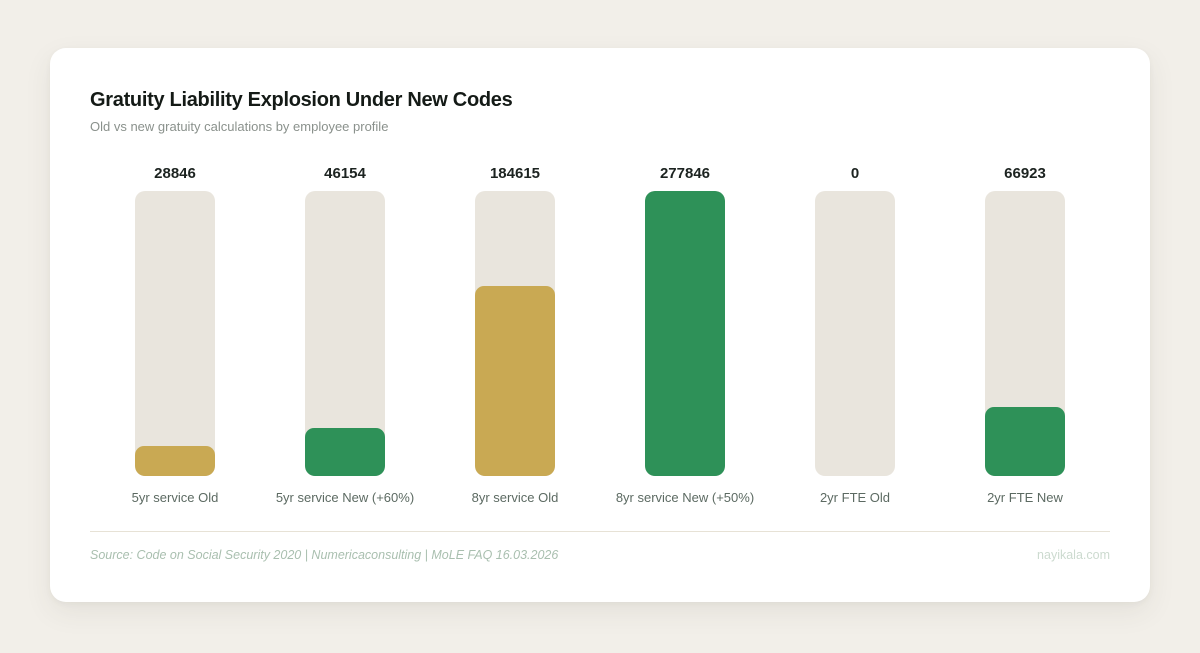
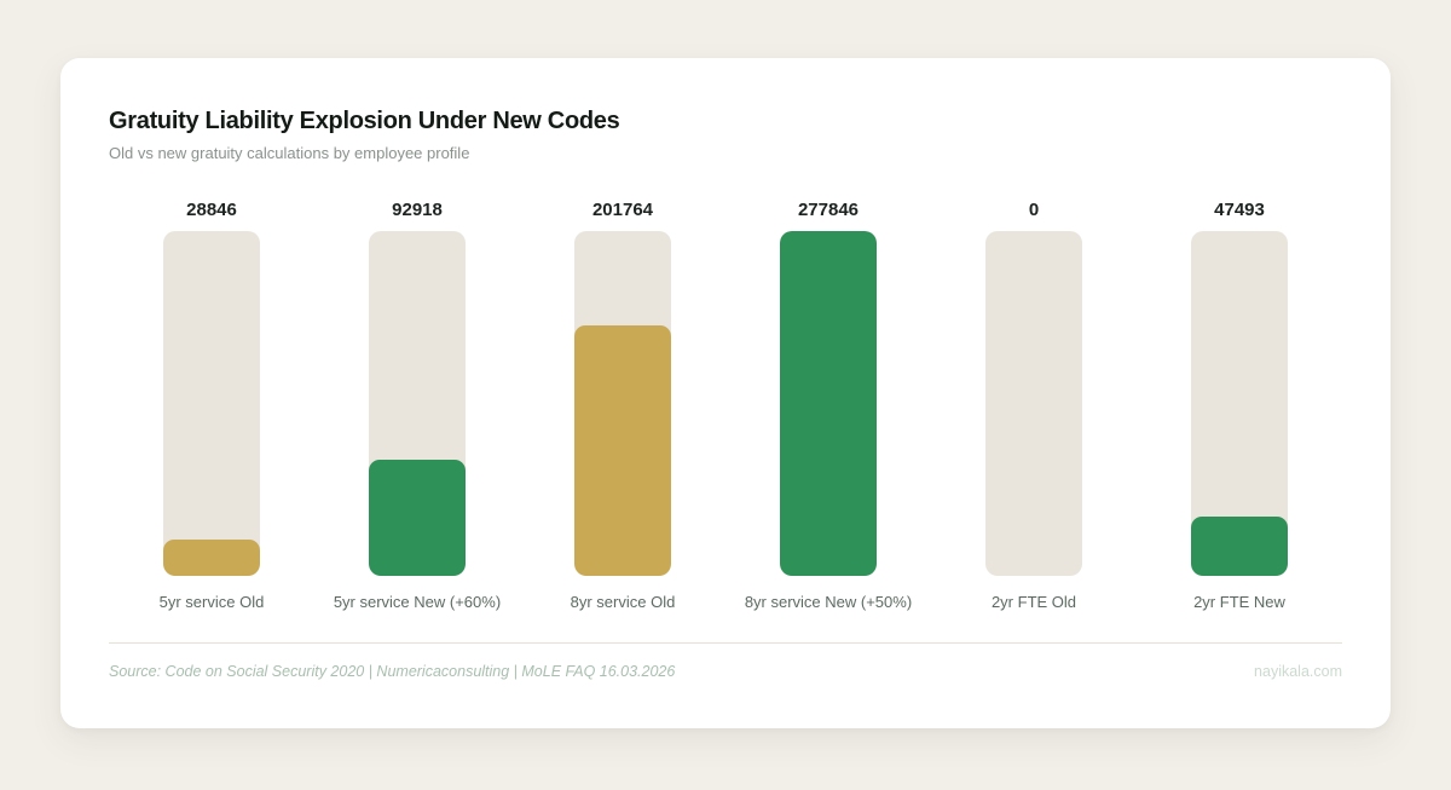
5yr service New (+60%): 46154 -> 92918
8yr service Old: 184615 -> 201764
2yr FTE New: 66923 -> 47493
